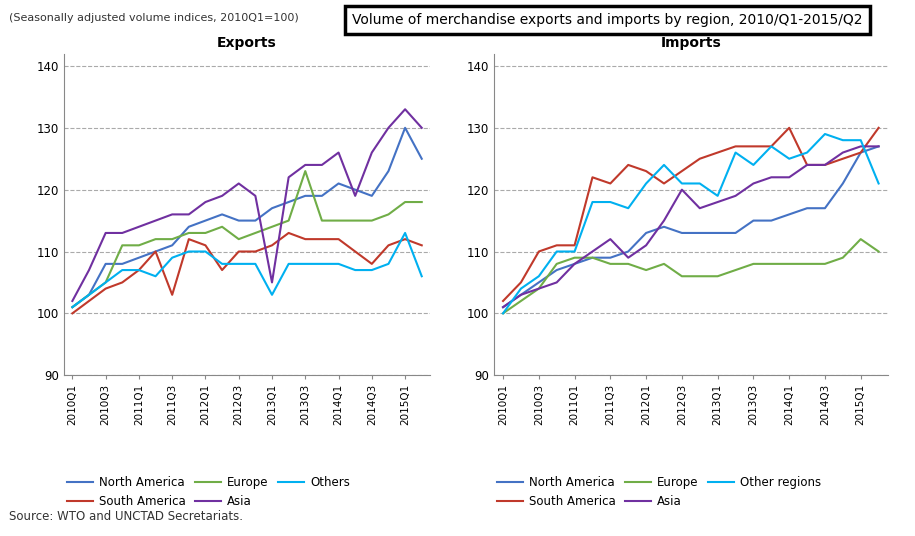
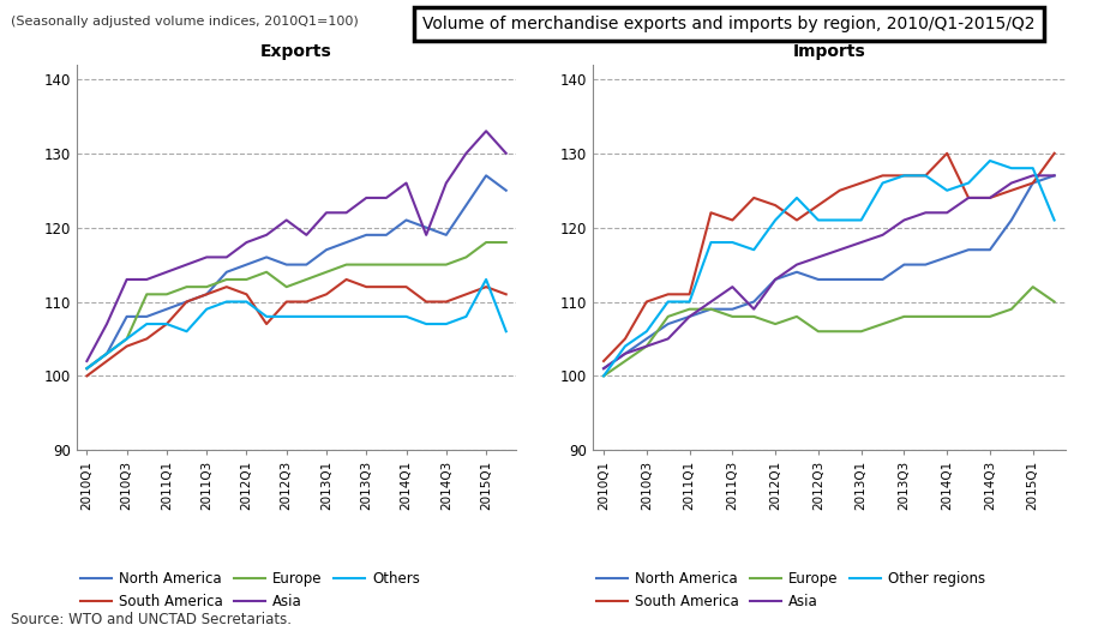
Exports/South America/2011Q3: 103 -> 111
Exports/Asia/2013Q1: 105 -> 122
Exports/Others/2013Q1: 103 -> 108
Exports/Europe/2013Q3: 123 -> 115
Exports/South America/2014Q3: 108 -> 110
Exports/North America/2015Q1: 130 -> 127
Imports/Asia/2012Q1: 111 -> 113
Imports/Asia/2012Q3: 120 -> 116
Imports/Other regions/2013Q1: 119 -> 121
Imports/Other regions/2013Q3: 124 -> 127
